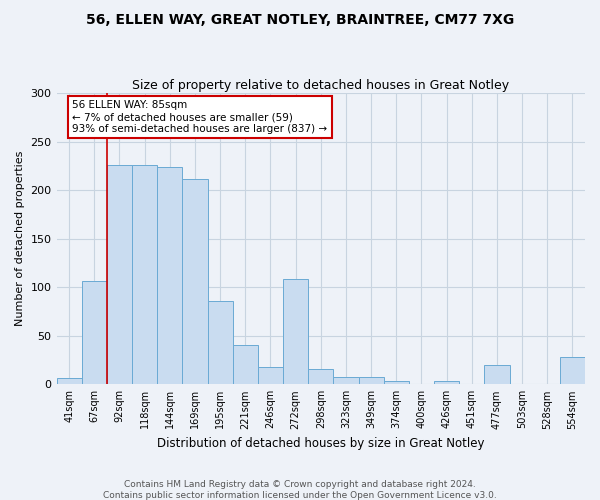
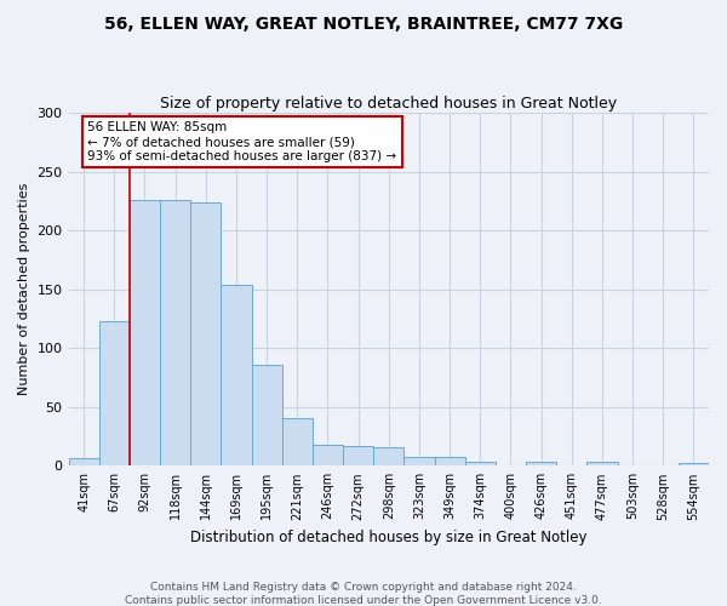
67sqm: 106 -> 123
169sqm: 212 -> 154
272sqm: 108 -> 17
477sqm: 20 -> 3
554sqm: 28 -> 2
